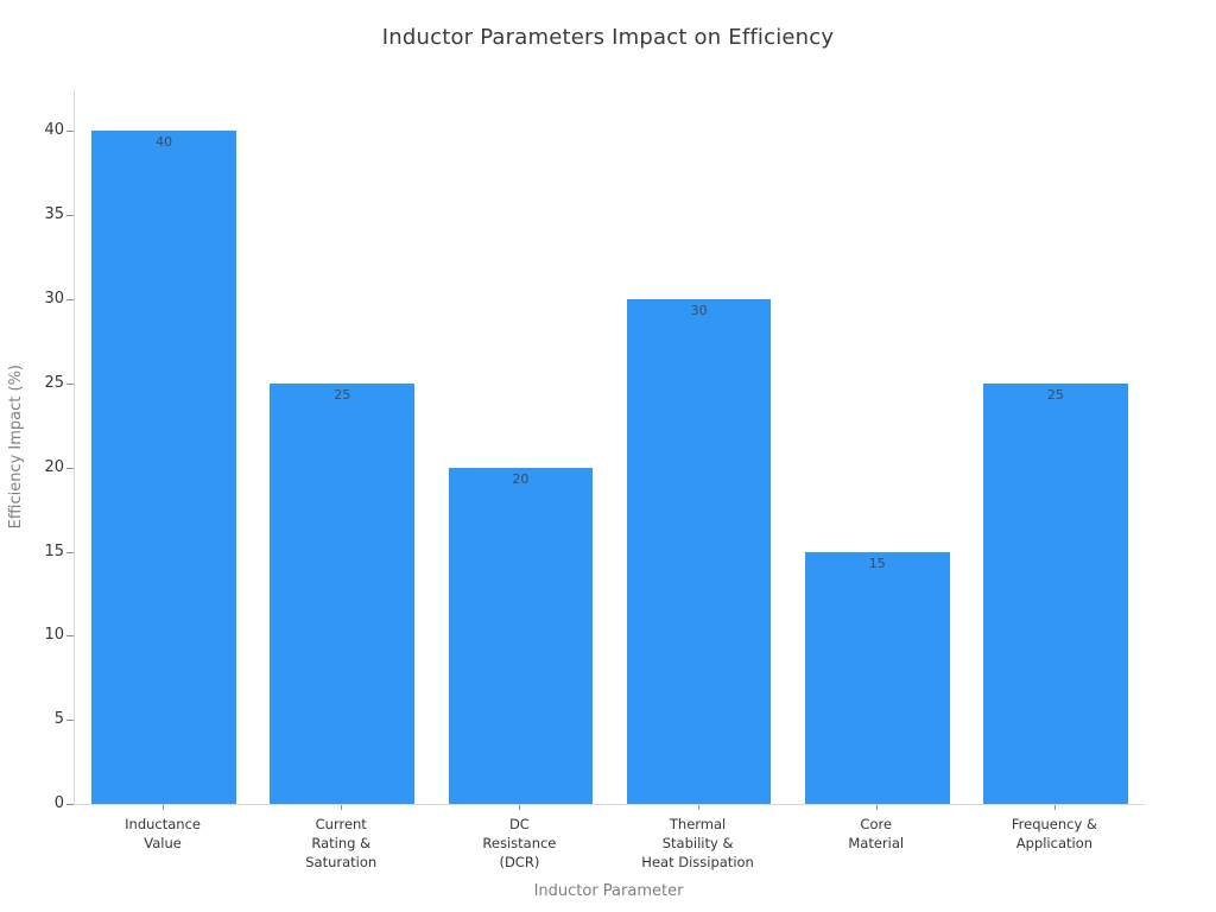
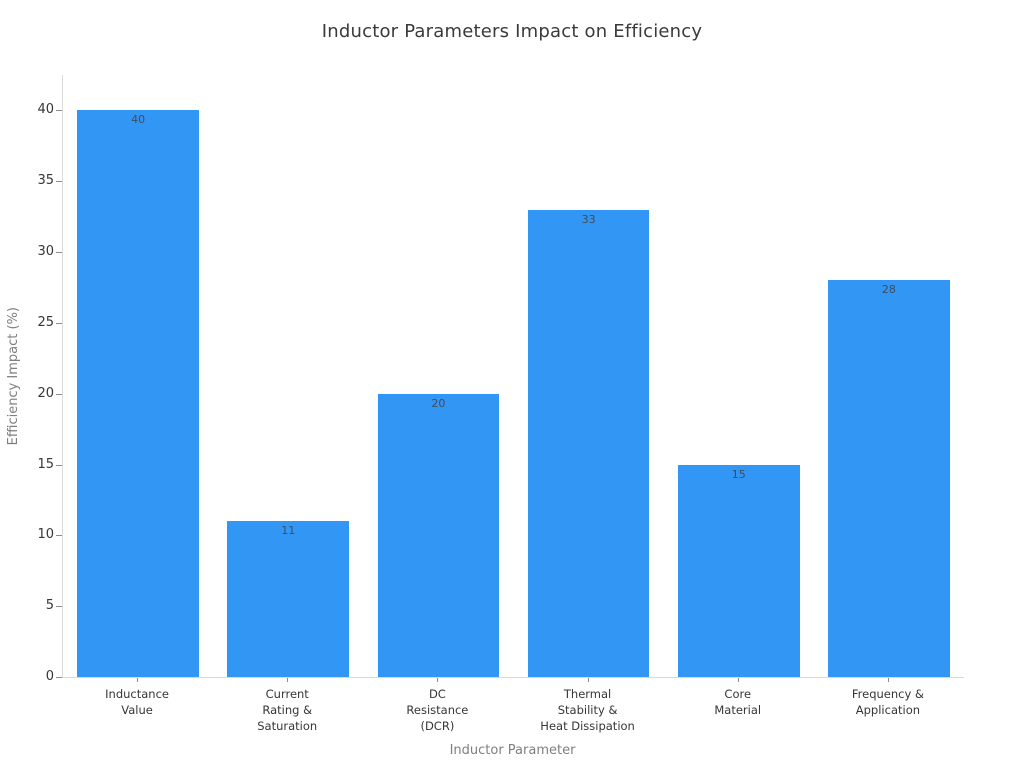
Current Rating & Saturation: 25 -> 11
Thermal Stability & Heat Dissipation: 30 -> 33
Frequency & Application: 25 -> 28
